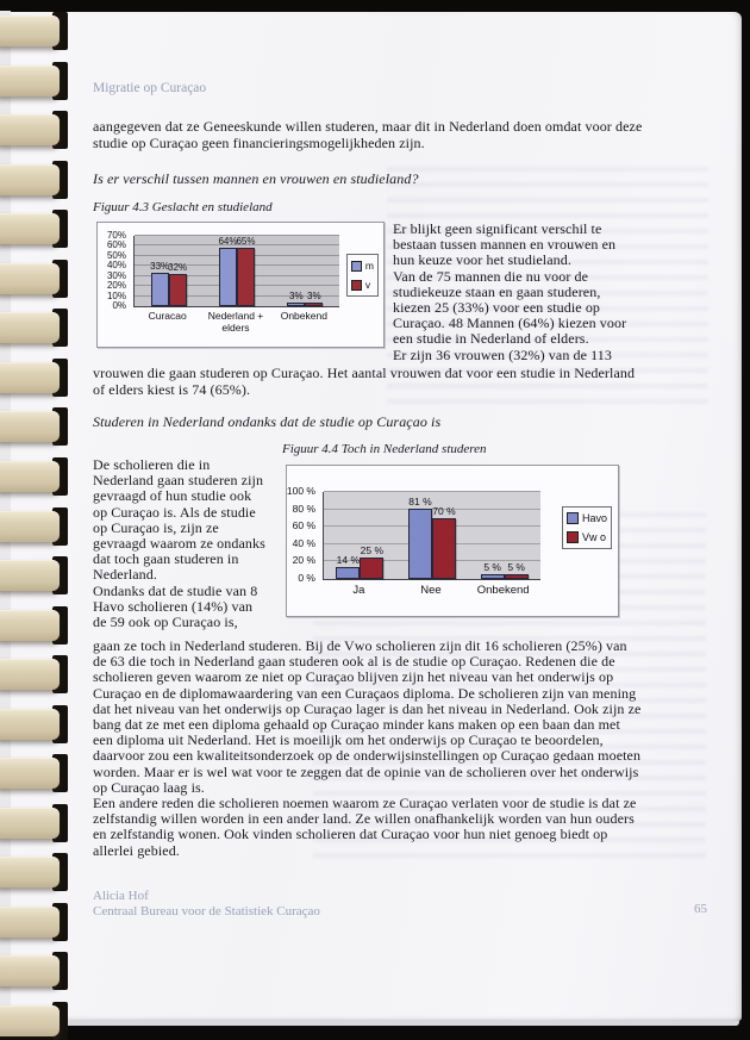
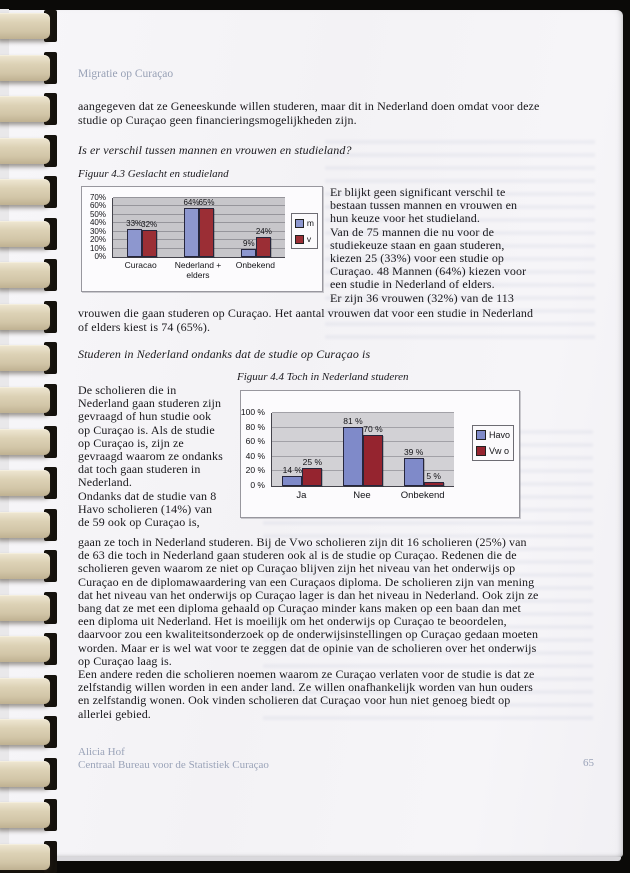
Figuur 4.3 Geslacht en studieland/m/Onbekend: 3% -> 9%
Figuur 4.3 Geslacht en studieland/v/Onbekend: 3% -> 24%
Figuur 4.4 Toch in Nederland studeren/Havo/Onbekend: 5 -> 39
